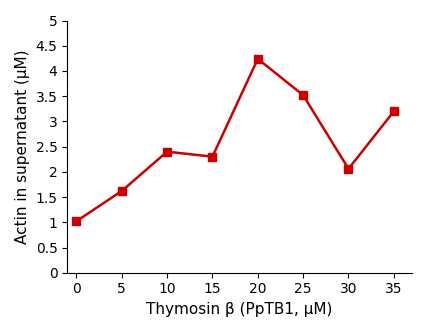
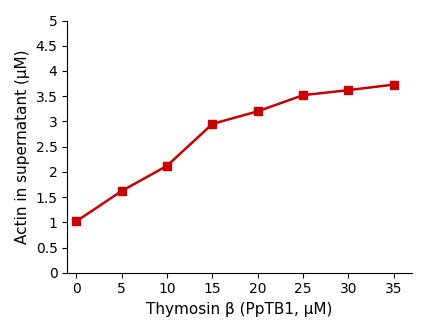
10: 2.40 -> 2.12
15: 2.30 -> 2.95
20: 4.24 -> 3.20
30: 2.06 -> 3.62
35: 3.20 -> 3.73
